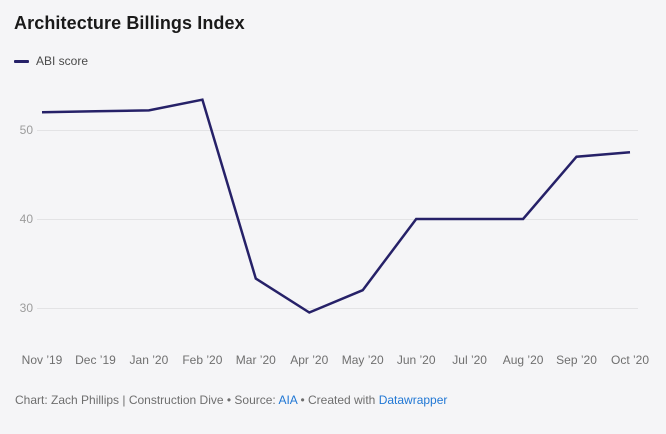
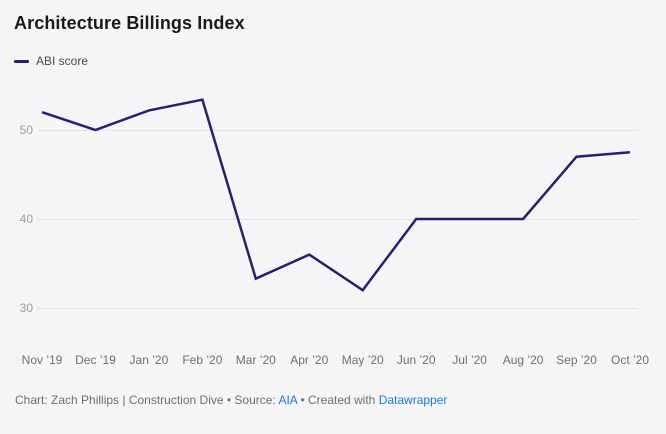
Dec ’19: 52 -> 50
Apr ’20: 30 -> 36
